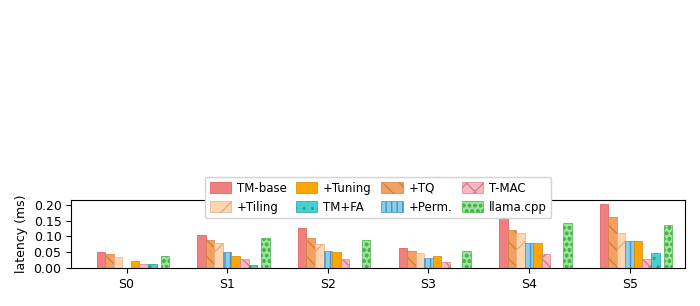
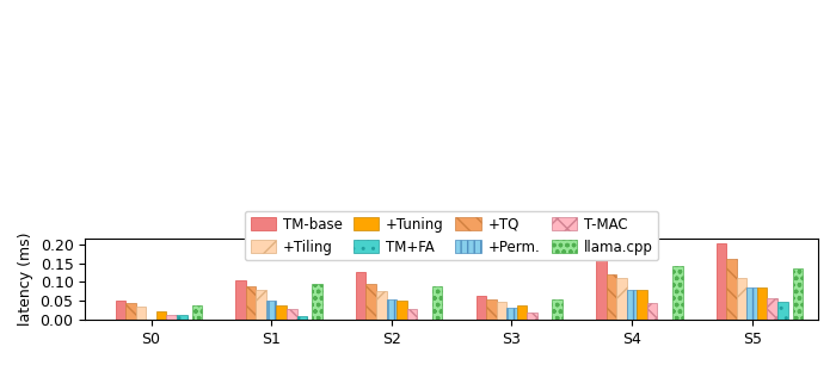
T-MAC/S5: 0.030 -> 0.056
